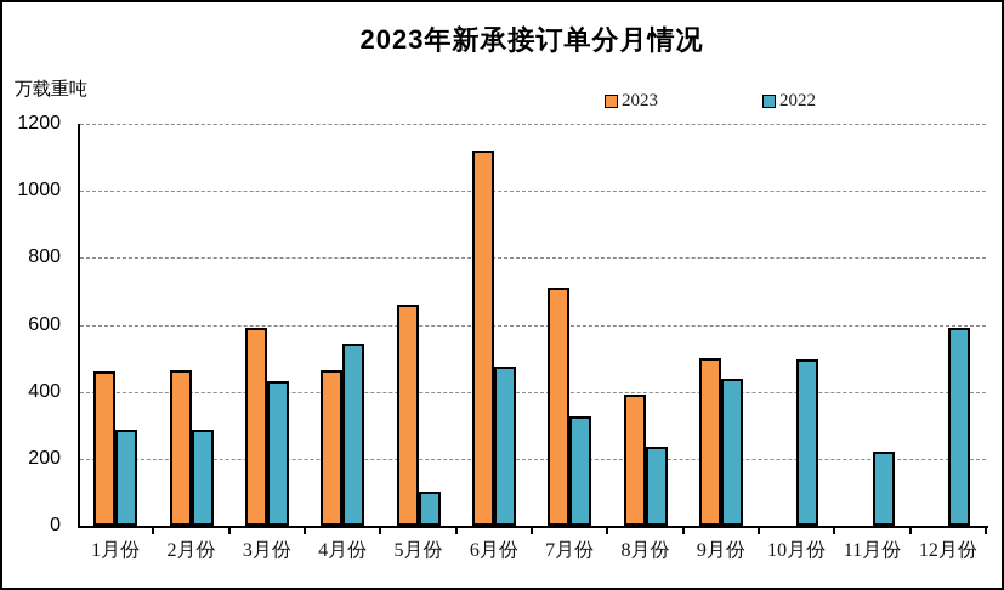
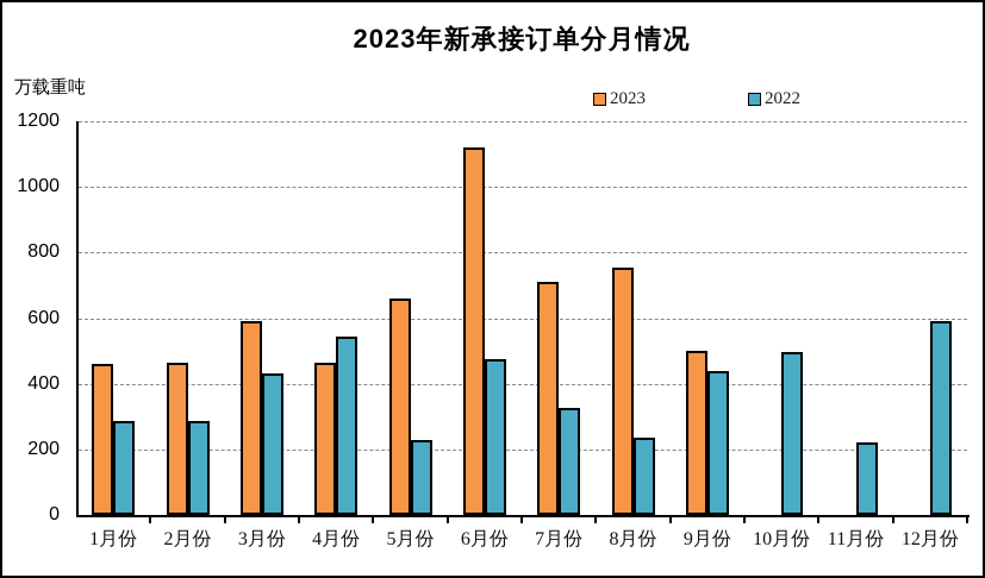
2022/5月份: 100 -> 230
2023/8月份: 390 -> 760
